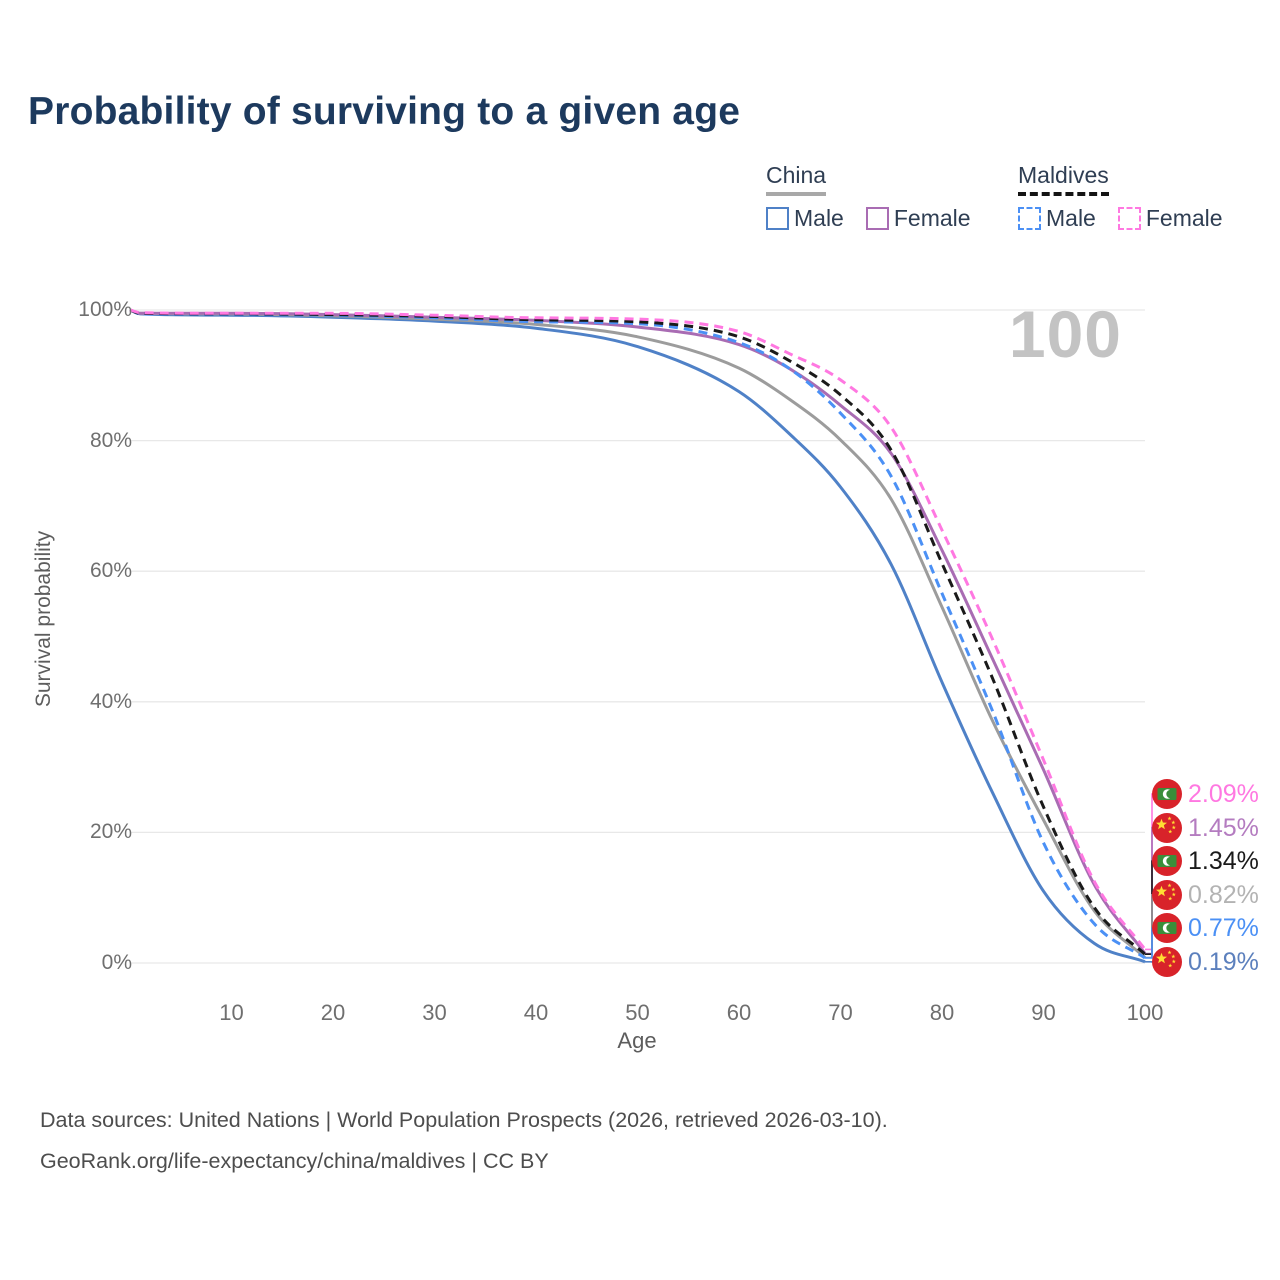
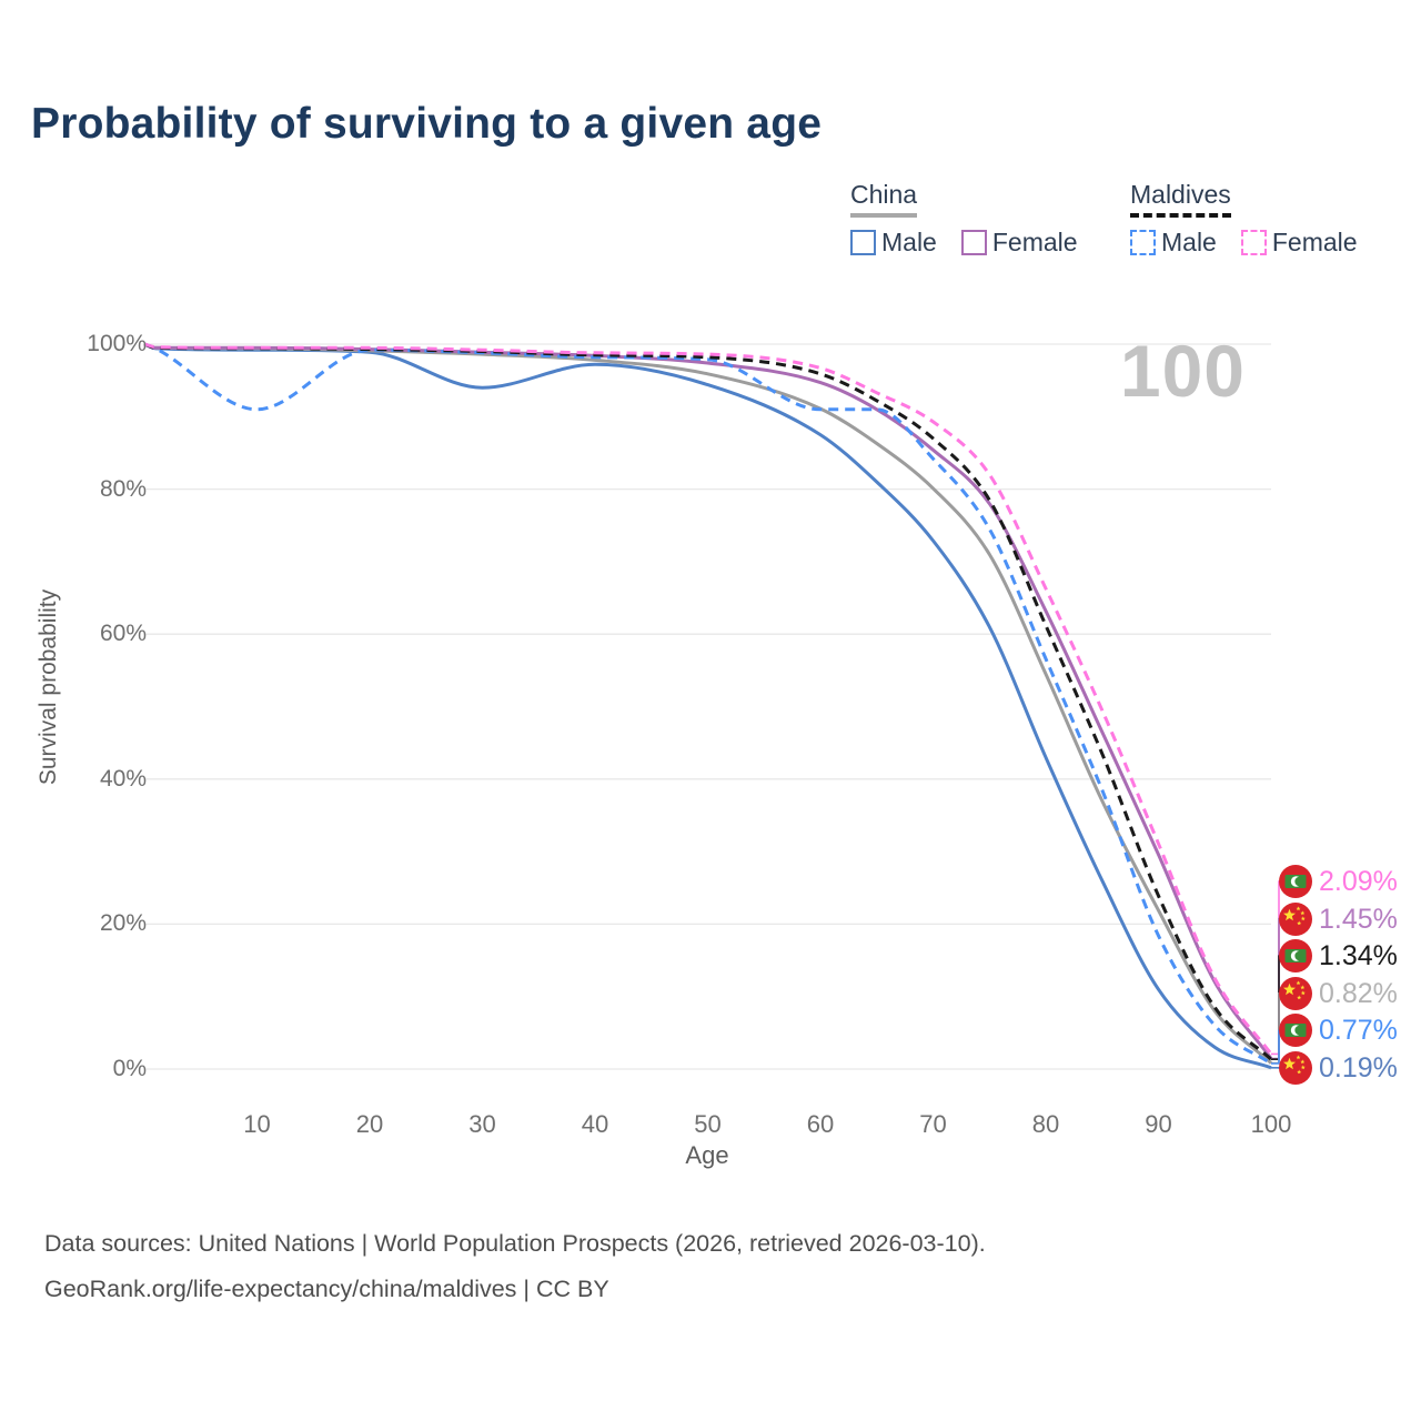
Maldives Male/10: 99% -> 91%
China Male/30: 98% -> 94%
Maldives Male/60: 95% -> 91%
